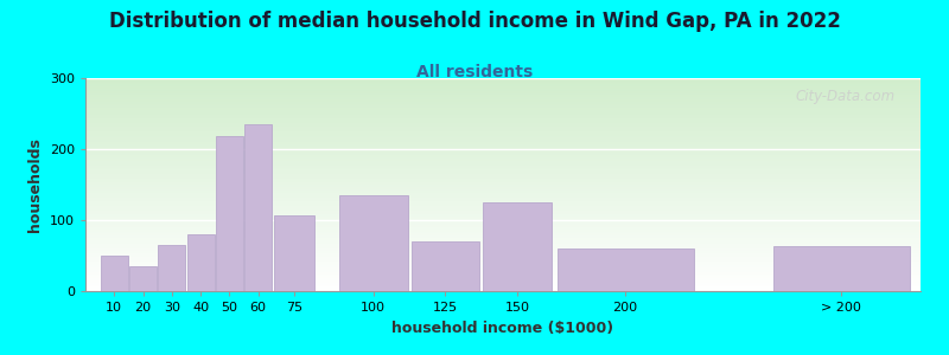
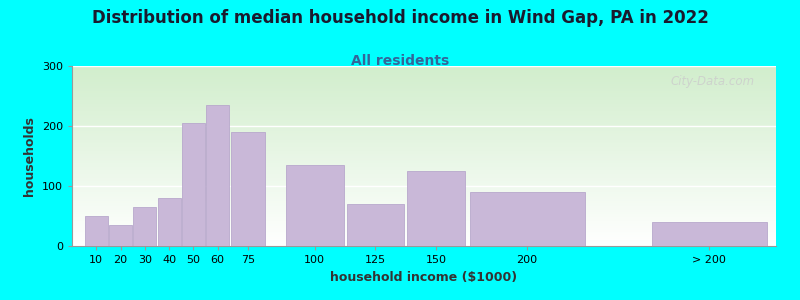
50: 218 -> 205
75: 106 -> 190
200: 60 -> 90
> 200: 64 -> 40
